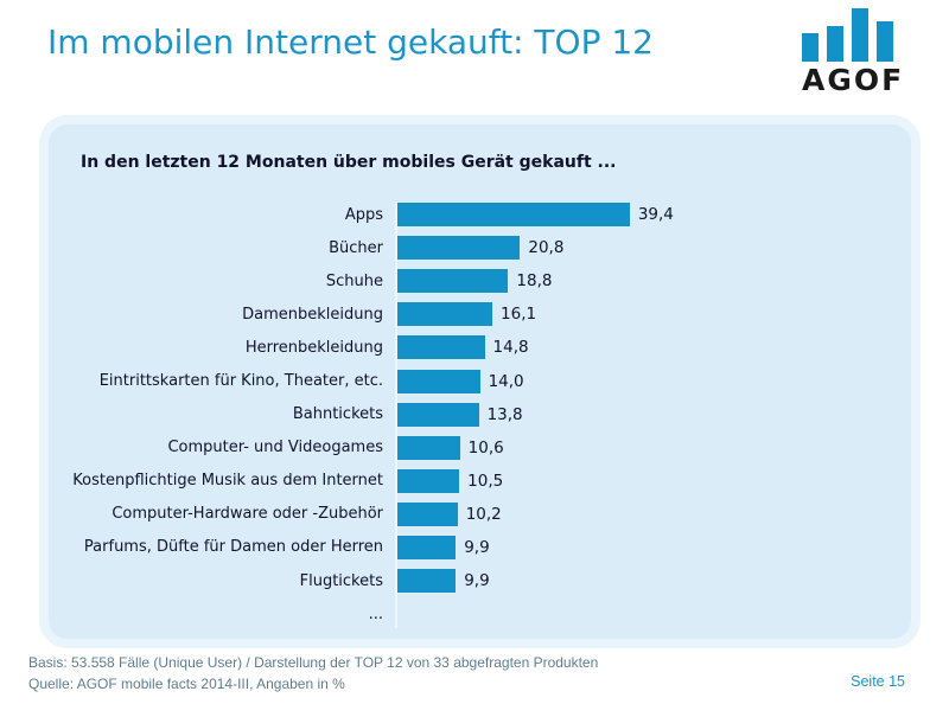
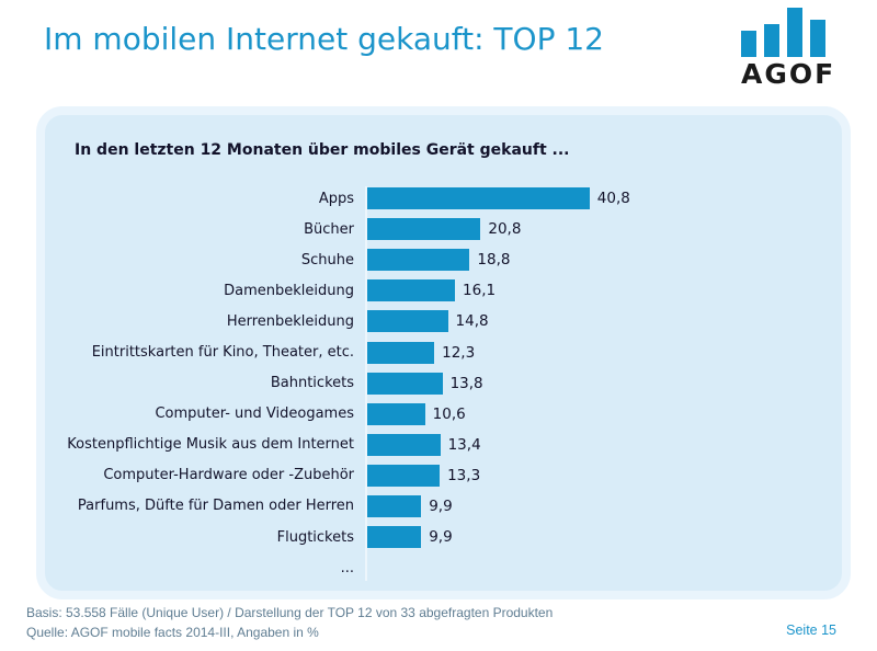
Apps: 39,4 -> 40,8
Eintrittskarten für Kino, Theater, etc.: 14,0 -> 12,3
Kostenpflichtige Musik aus dem Internet: 10,5 -> 13,4
Computer-Hardware oder -Zubehör: 10,2 -> 13,3
